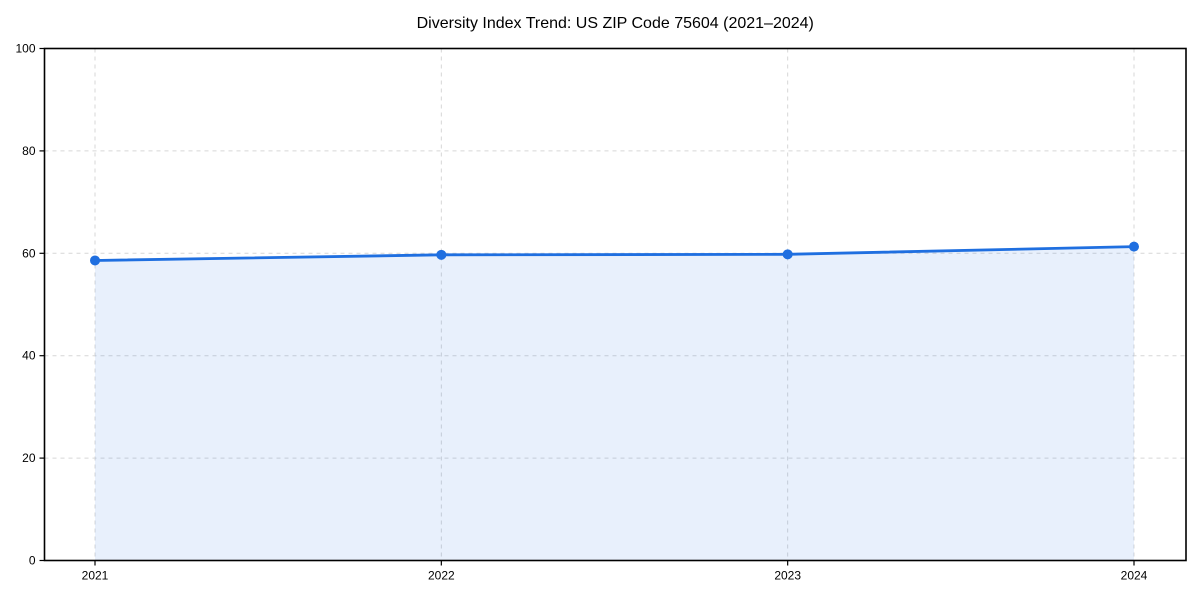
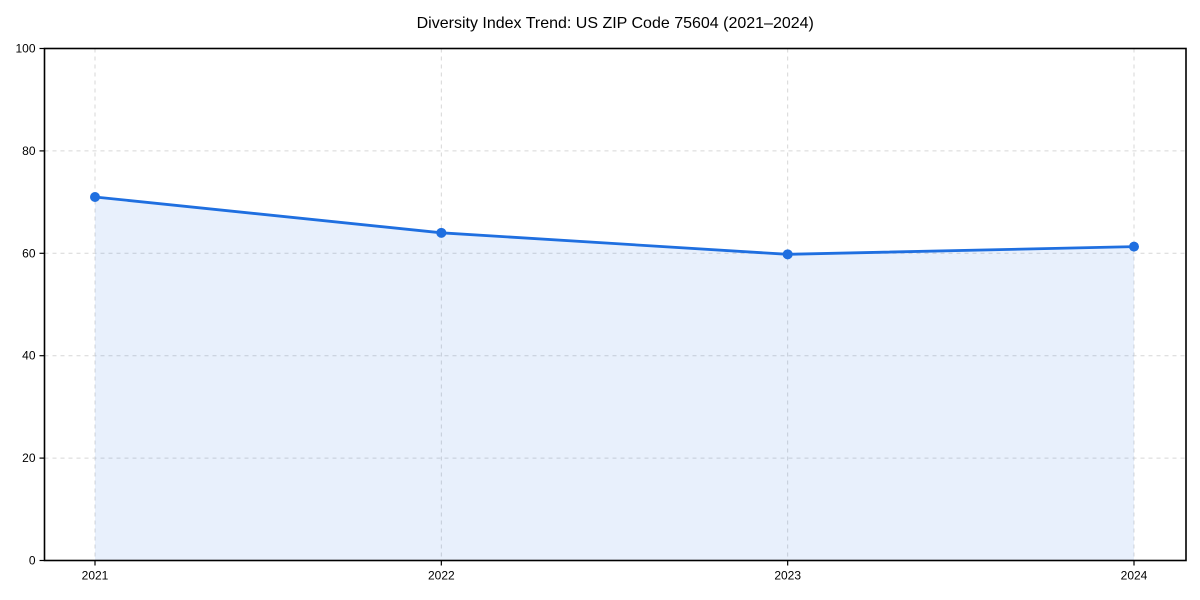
2021: 59 -> 71
2022: 60 -> 64
